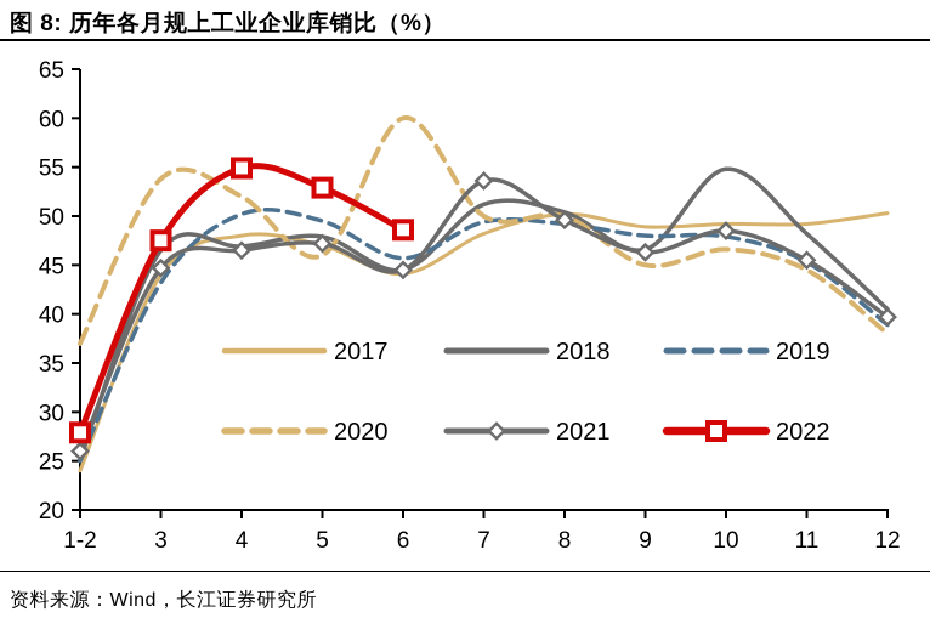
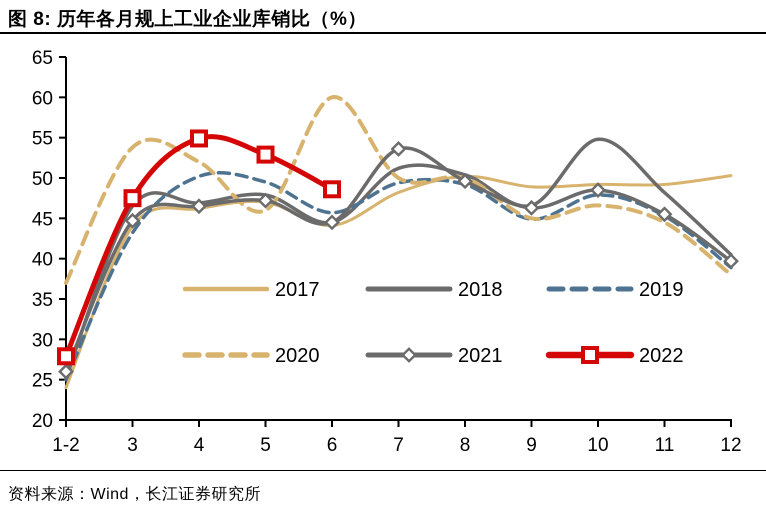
2017/4: 48 -> 46
2019/9: 48 -> 45
